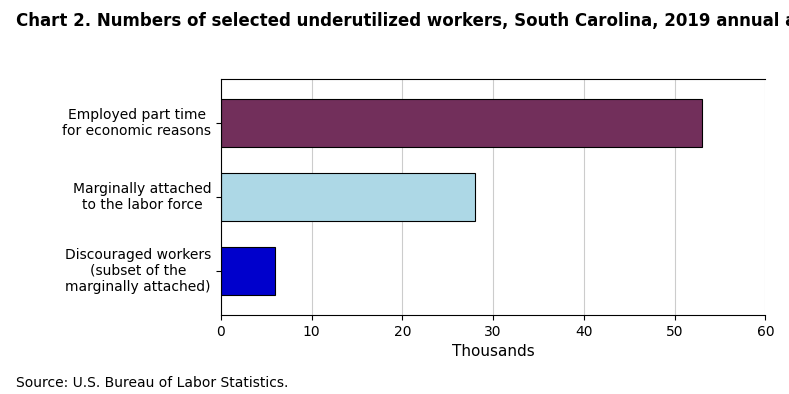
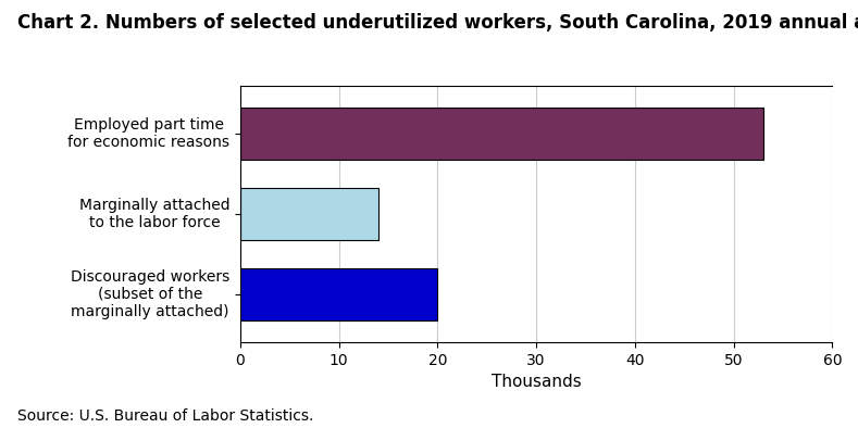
Marginally attached to the labor force: 28 -> 14
Discouraged workers (subset of the marginally attached): 6 -> 20
